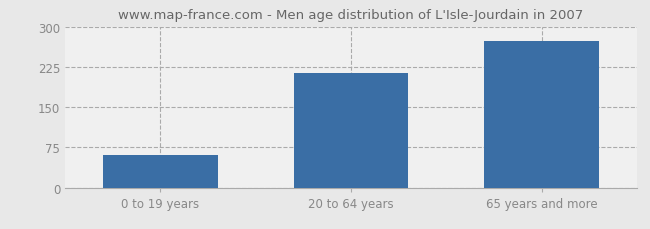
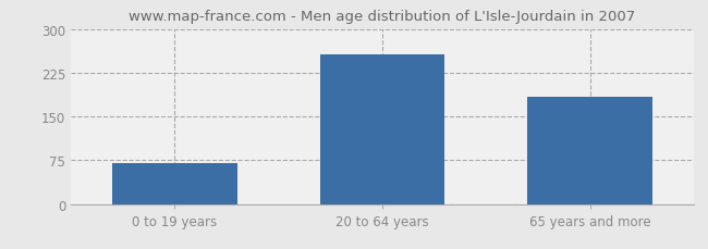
0 to 19 years: 60 -> 70
20 to 64 years: 214 -> 257
65 years and more: 274 -> 183
